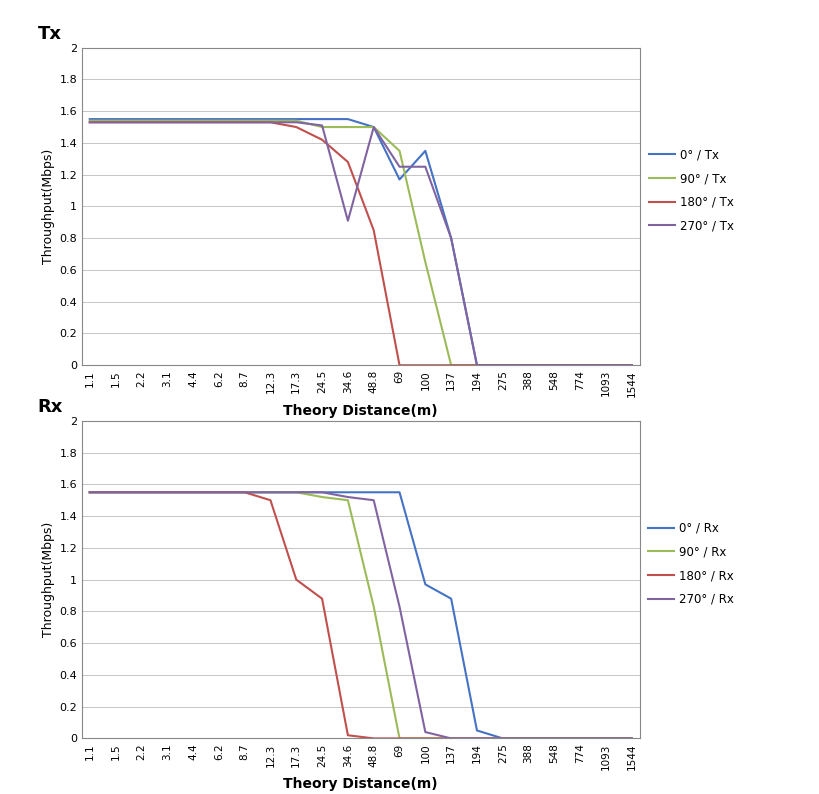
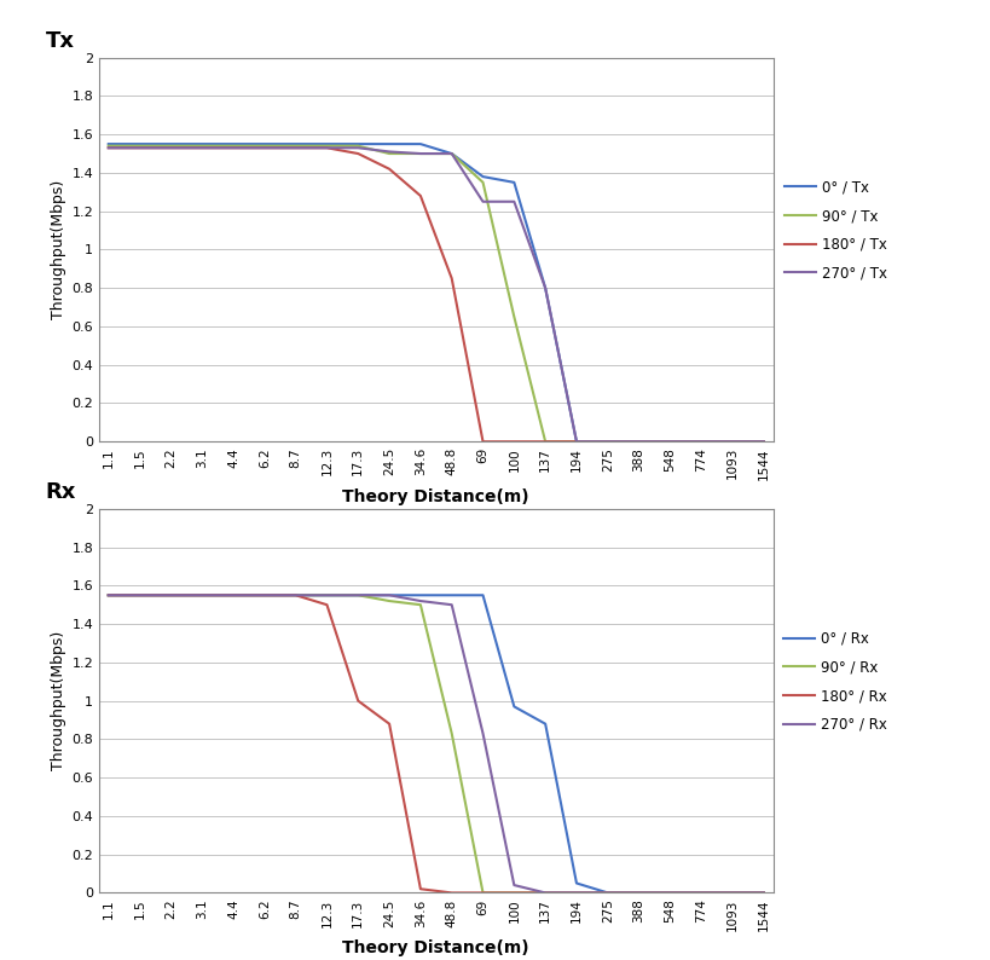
Tx/270° / Tx/34.6: 0.91 -> 1.50
Tx/0° / Tx/69: 1.17 -> 1.38
